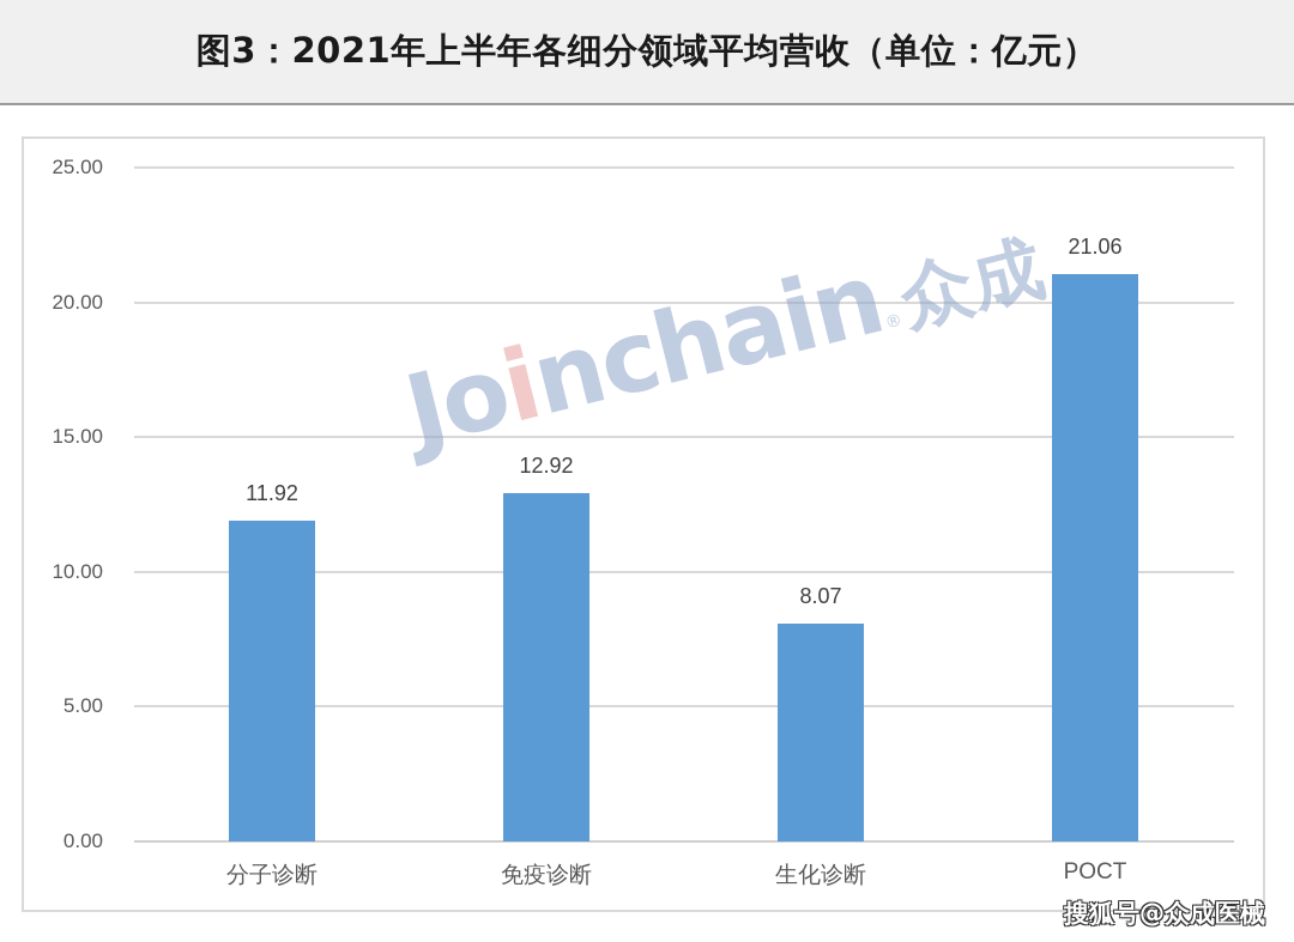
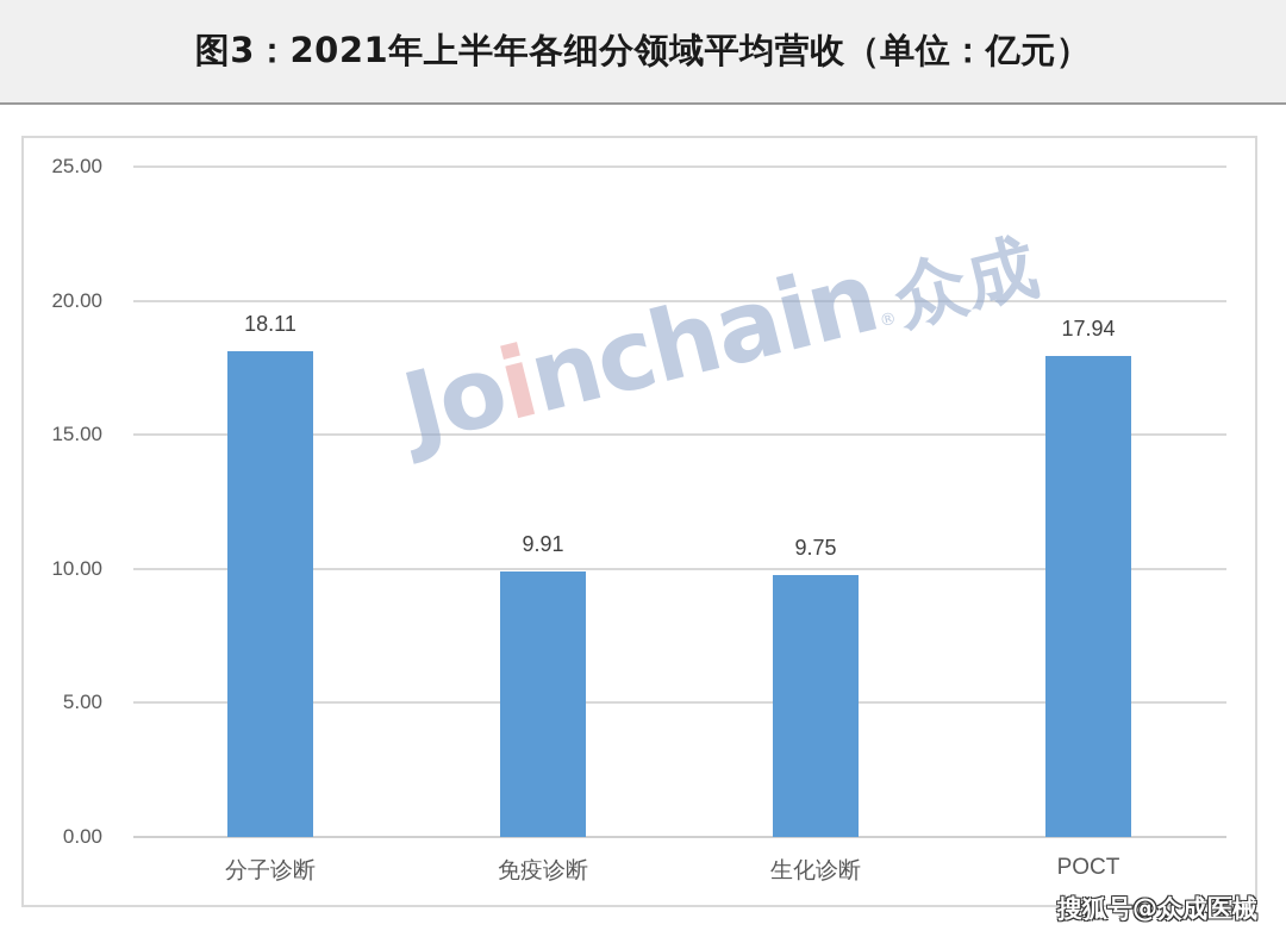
分子诊断: 11.92 -> 18.11
免疫诊断: 12.92 -> 9.91
生化诊断: 8.07 -> 9.75
POCT: 21.06 -> 17.94
